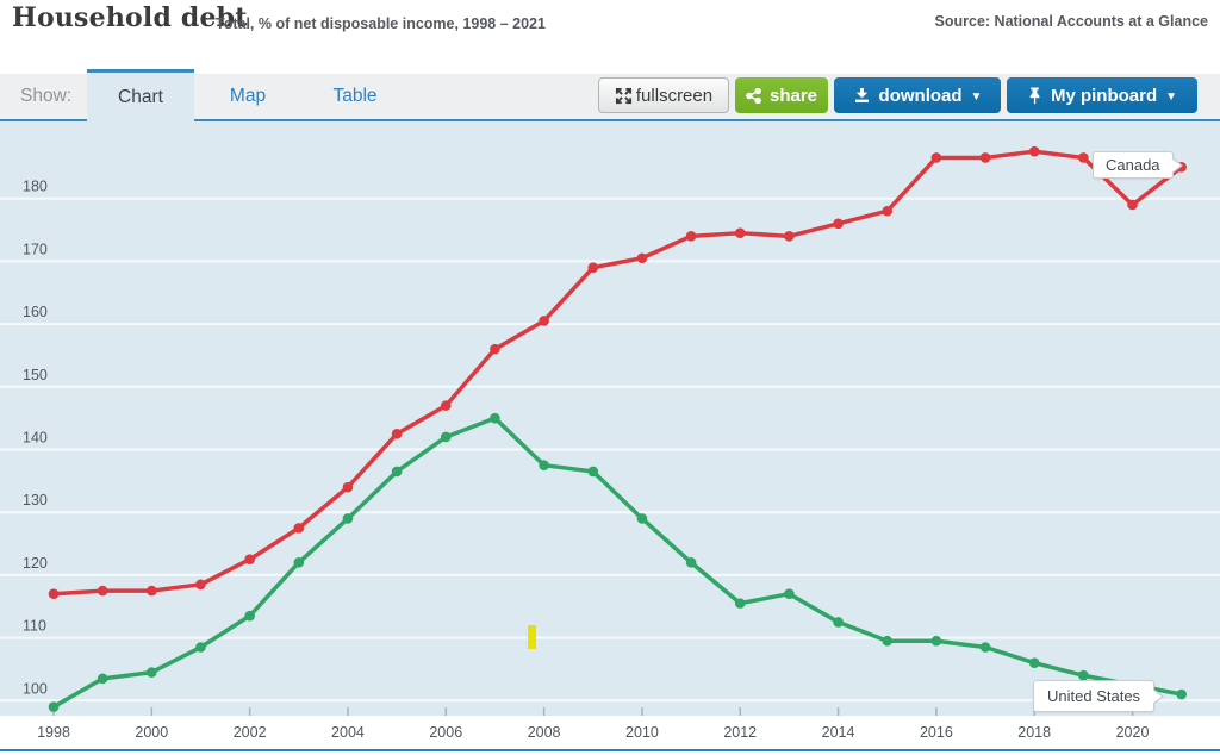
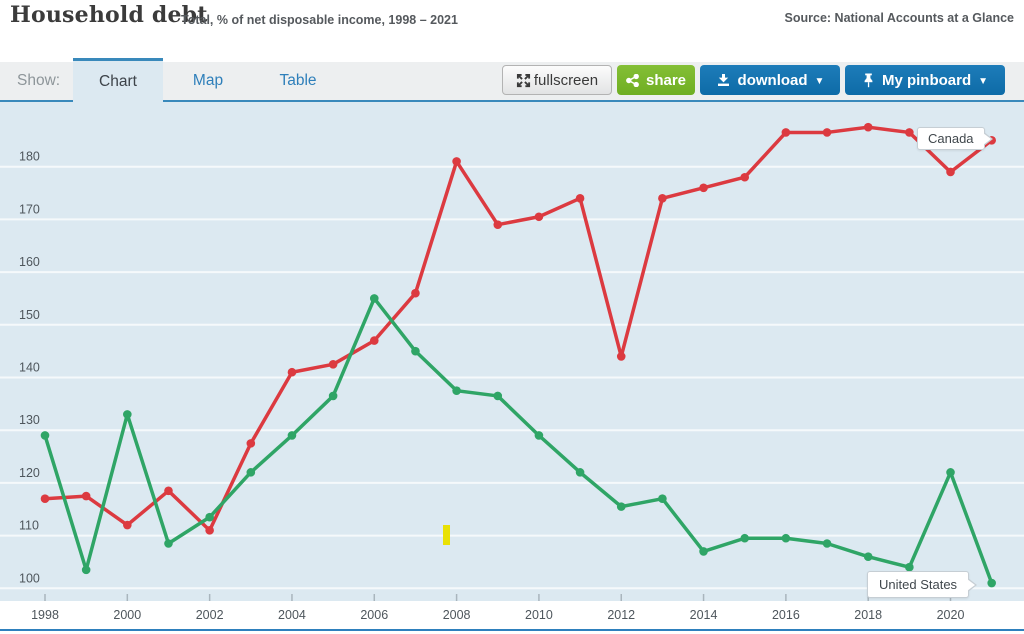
United States/1998: 99 -> 129
Canada/2000: 118 -> 112
United States/2000: 104 -> 133
Canada/2002: 122 -> 111
Canada/2004: 134 -> 141
United States/2006: 142 -> 155
Canada/2008: 160 -> 181
Canada/2012: 174 -> 144
United States/2014: 112 -> 107
United States/2020: 102 -> 122
